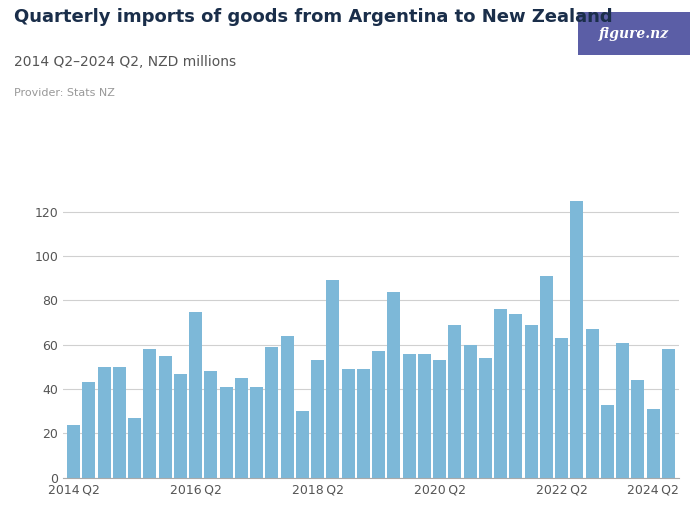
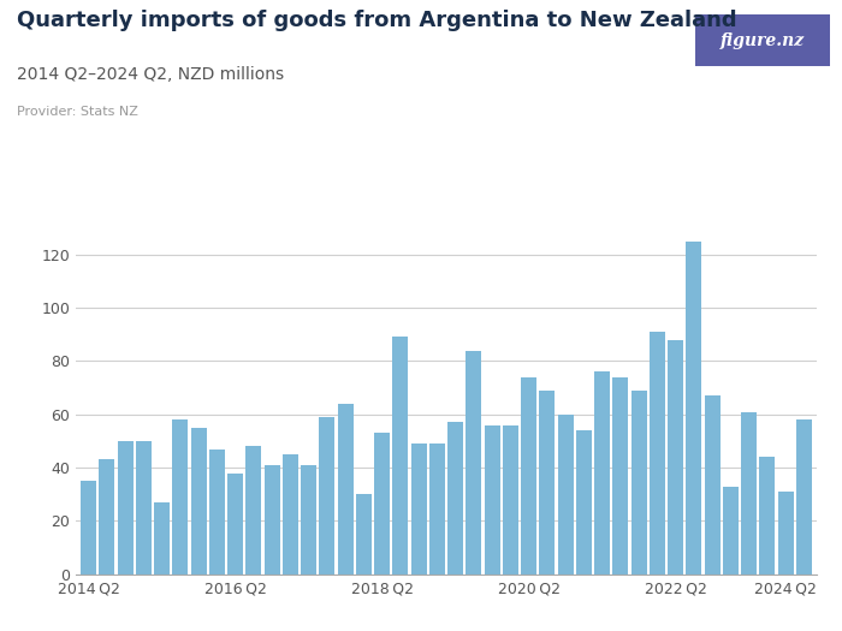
2014 Q2: 24 -> 35
2016 Q2: 75 -> 38
2020 Q2: 53 -> 74
2022 Q2: 63 -> 88
